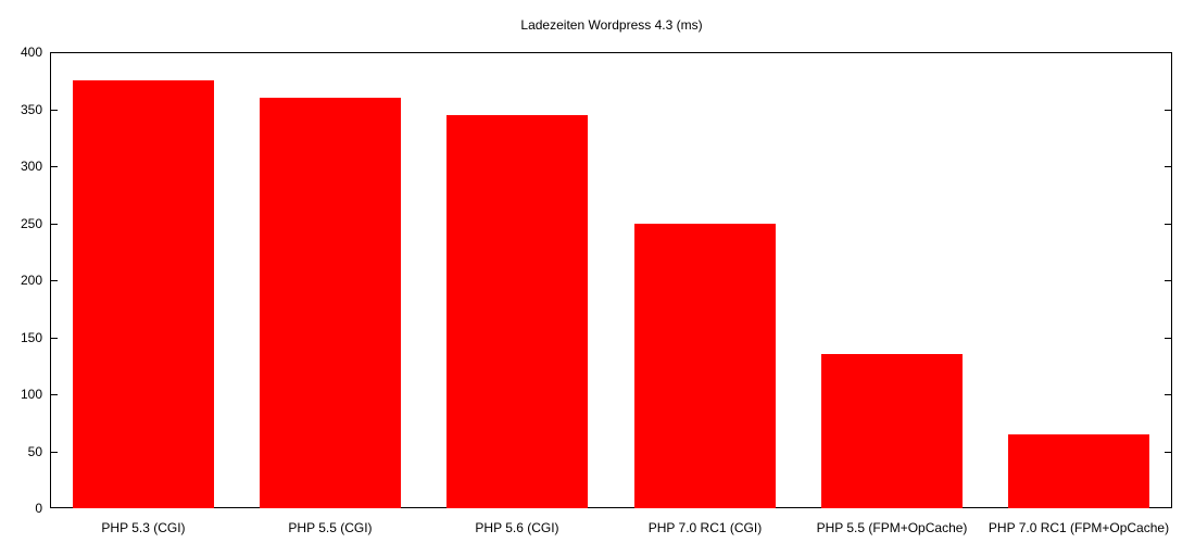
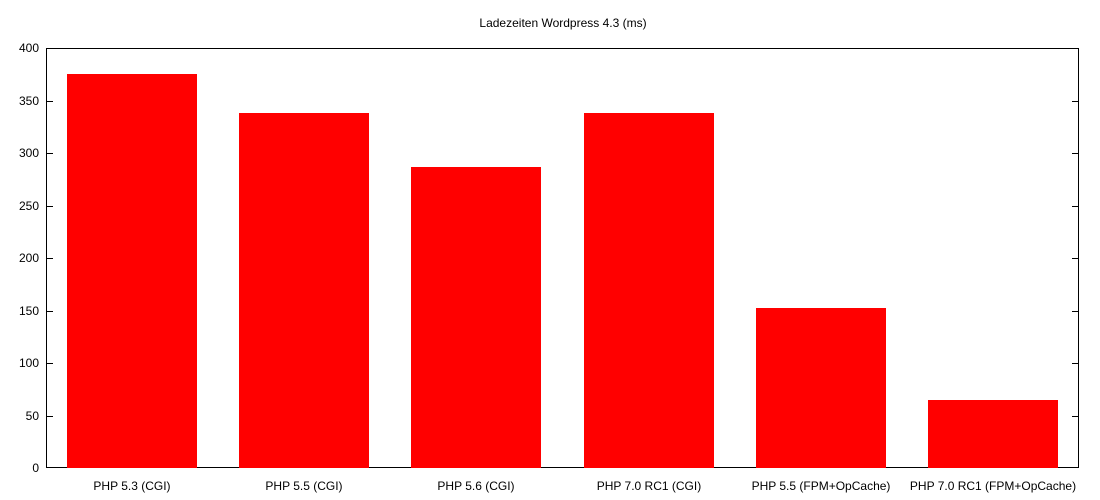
PHP 5.5 (CGI): 360 -> 338
PHP 5.6 (CGI): 345 -> 287
PHP 7.0 RC1 (CGI): 250 -> 338
PHP 5.5 (FPM+OpCache): 135 -> 152
